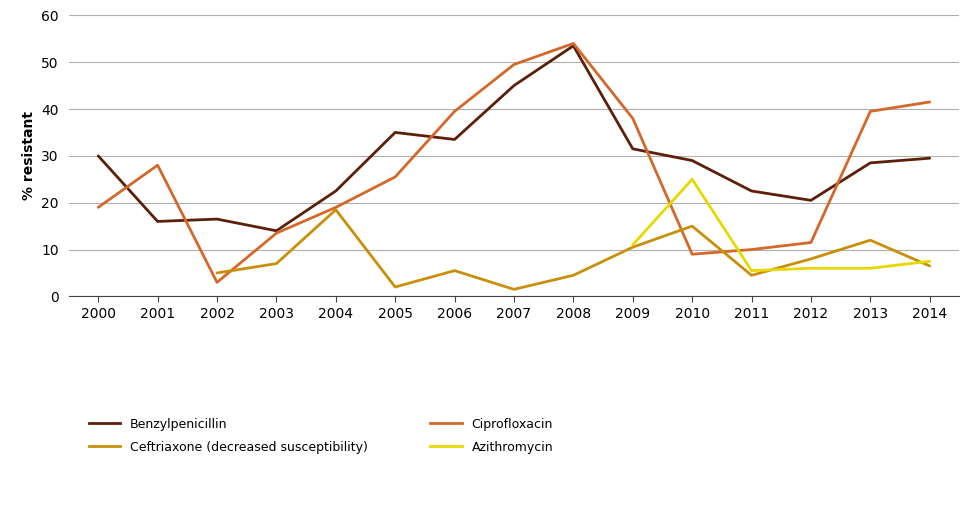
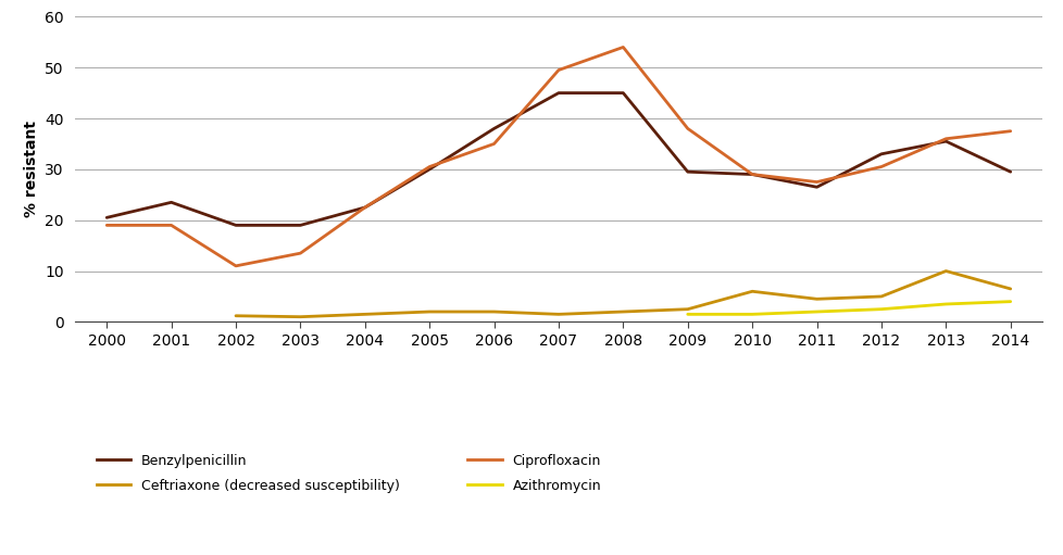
Benzylpenicillin/2000: 30.0 -> 20.5
Benzylpenicillin/2001: 16.0 -> 23.5
Ciprofloxacin/2001: 28.0 -> 19.0
Benzylpenicillin/2002: 16.5 -> 19.0
Ciprofloxacin/2002: 3.0 -> 11.0
Ceftriaxone (decreased susceptibility)/2002: 5.0 -> 1.2
Benzylpenicillin/2003: 14.0 -> 19.0
Ceftriaxone (decreased susceptibility)/2003: 7.0 -> 1.0
Ciprofloxacin/2004: 19.0 -> 22.5
Ceftriaxone (decreased susceptibility)/2004: 18.5 -> 1.5
Benzylpenicillin/2005: 35.0 -> 30.0
Ciprofloxacin/2005: 25.5 -> 30.5
Benzylpenicillin/2006: 33.5 -> 38.0
Ciprofloxacin/2006: 39.5 -> 35.0
Ceftriaxone (decreased susceptibility)/2006: 5.5 -> 2.0
Benzylpenicillin/2008: 53.5 -> 45.0
Ceftriaxone (decreased susceptibility)/2008: 4.5 -> 2.0
Benzylpenicillin/2009: 31.5 -> 29.5
Ceftriaxone (decreased susceptibility)/2009: 10.5 -> 2.5
Azithromycin/2009: 11.0 -> 1.5
Ciprofloxacin/2010: 9.0 -> 29.0
Ceftriaxone (decreased susceptibility)/2010: 15.0 -> 6.0
Azithromycin/2010: 25.0 -> 1.5
Benzylpenicillin/2011: 22.5 -> 26.5
Ciprofloxacin/2011: 10.0 -> 27.5
Azithromycin/2011: 5.5 -> 2.0
Benzylpenicillin/2012: 20.5 -> 33.0
Ciprofloxacin/2012: 11.5 -> 30.5
Ceftriaxone (decreased susceptibility)/2012: 8.0 -> 5.0
Azithromycin/2012: 6.0 -> 2.5
Benzylpenicillin/2013: 28.5 -> 35.5
Ciprofloxacin/2013: 39.5 -> 36.0
Ceftriaxone (decreased susceptibility)/2013: 12.0 -> 10.0
Azithromycin/2013: 6.0 -> 3.5
Ciprofloxacin/2014: 41.5 -> 37.5
Azithromycin/2014: 7.5 -> 4.0
